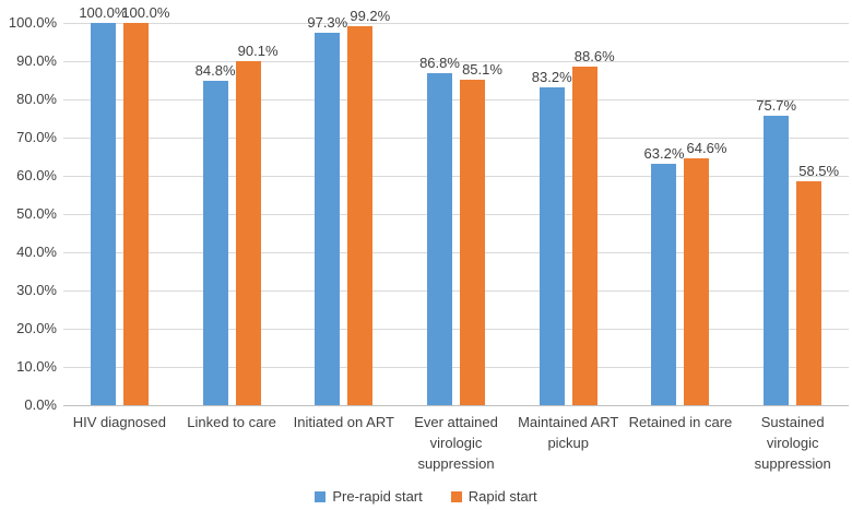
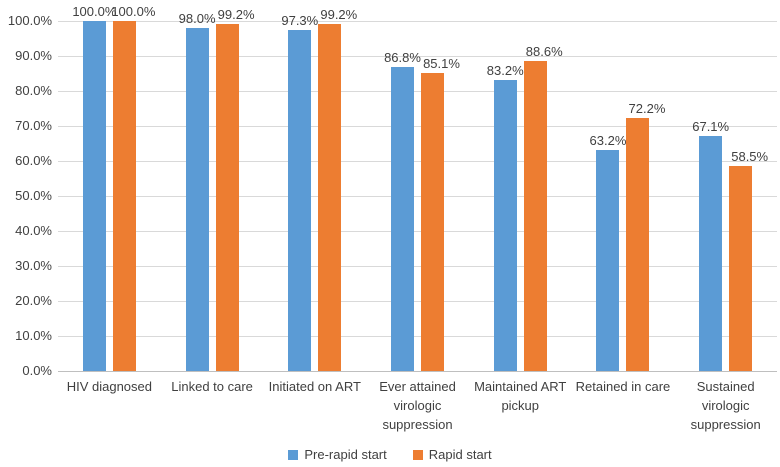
Pre-rapid start/Linked to care: 84.8% -> 98.0%
Rapid start/Linked to care: 90.1% -> 99.2%
Rapid start/Retained in care: 64.6% -> 72.2%
Pre-rapid start/Sustained virologic suppression: 75.7% -> 67.1%
